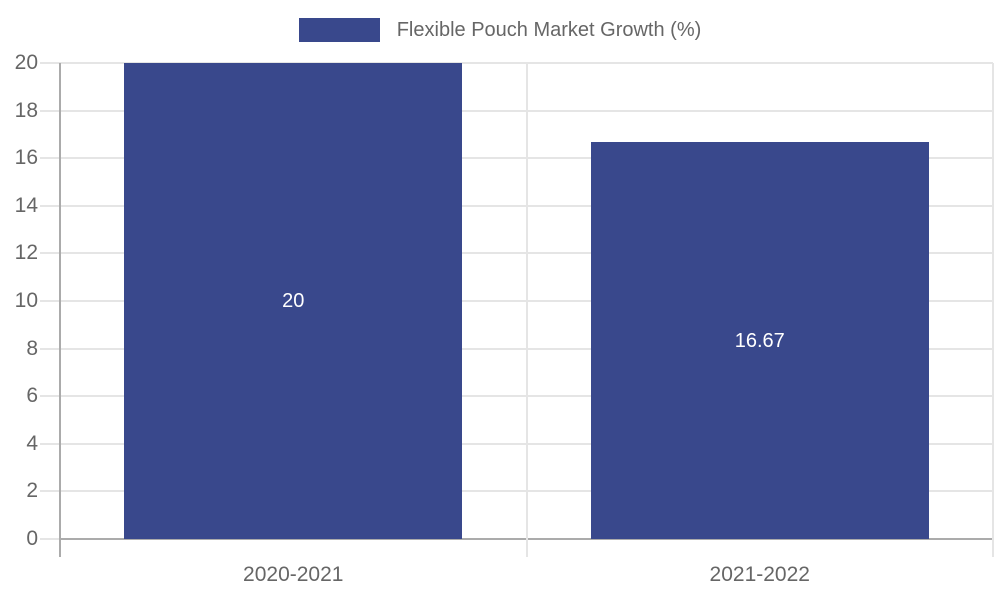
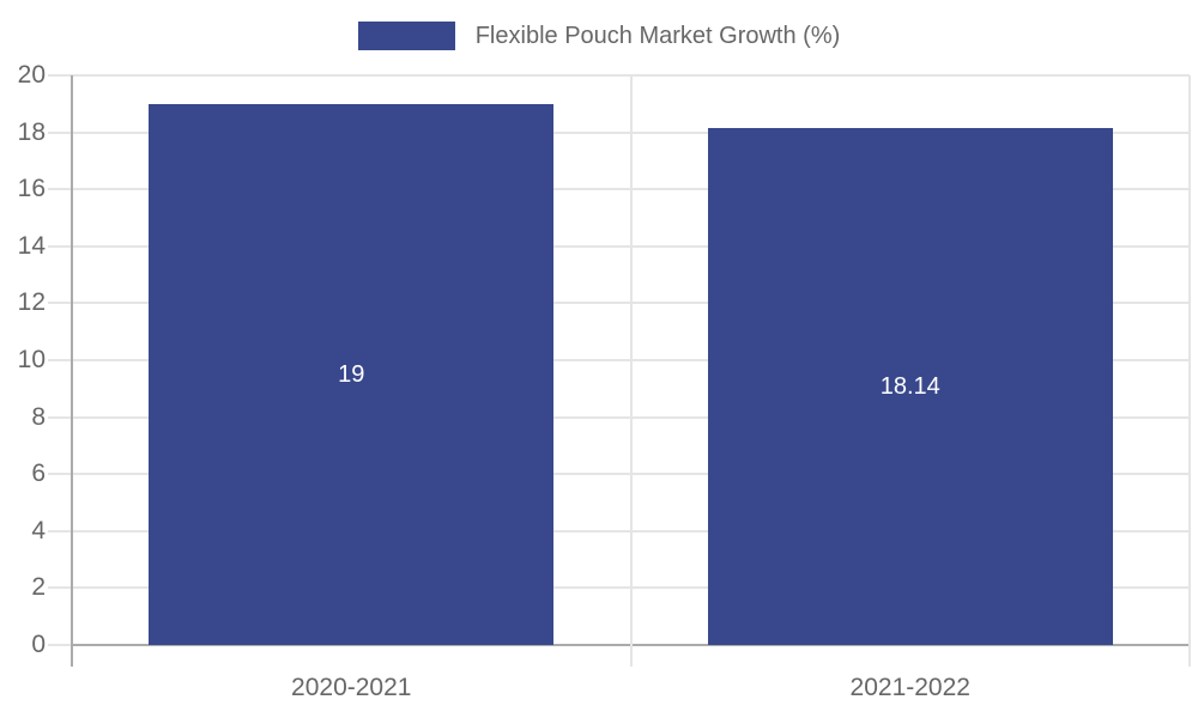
2020-2021: 20 -> 19
2021-2022: 16.67 -> 18.14
